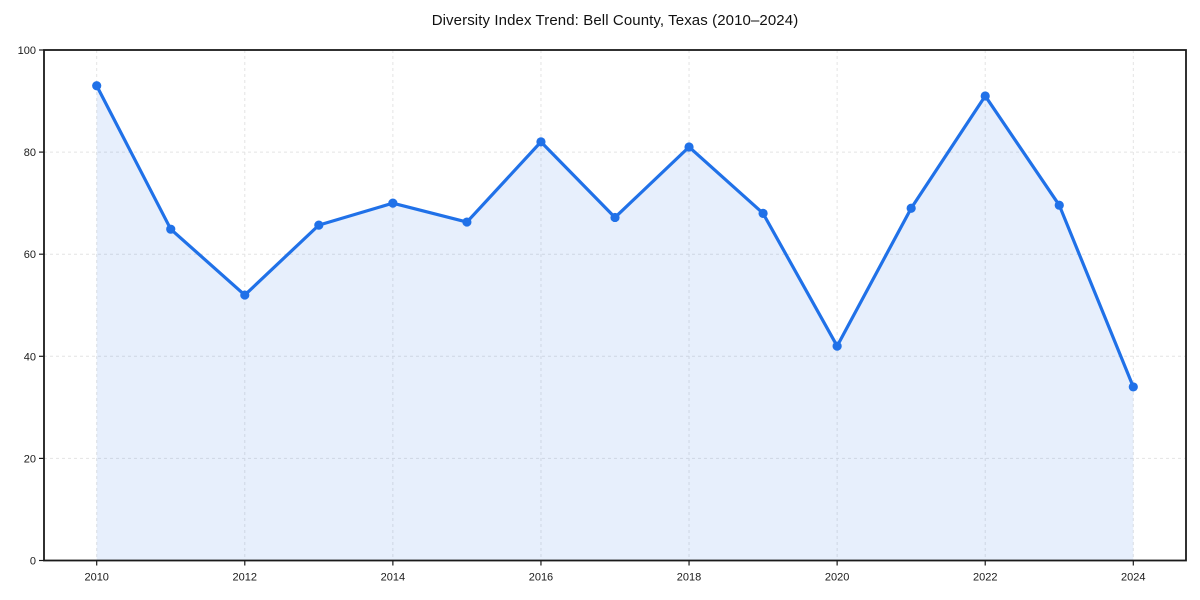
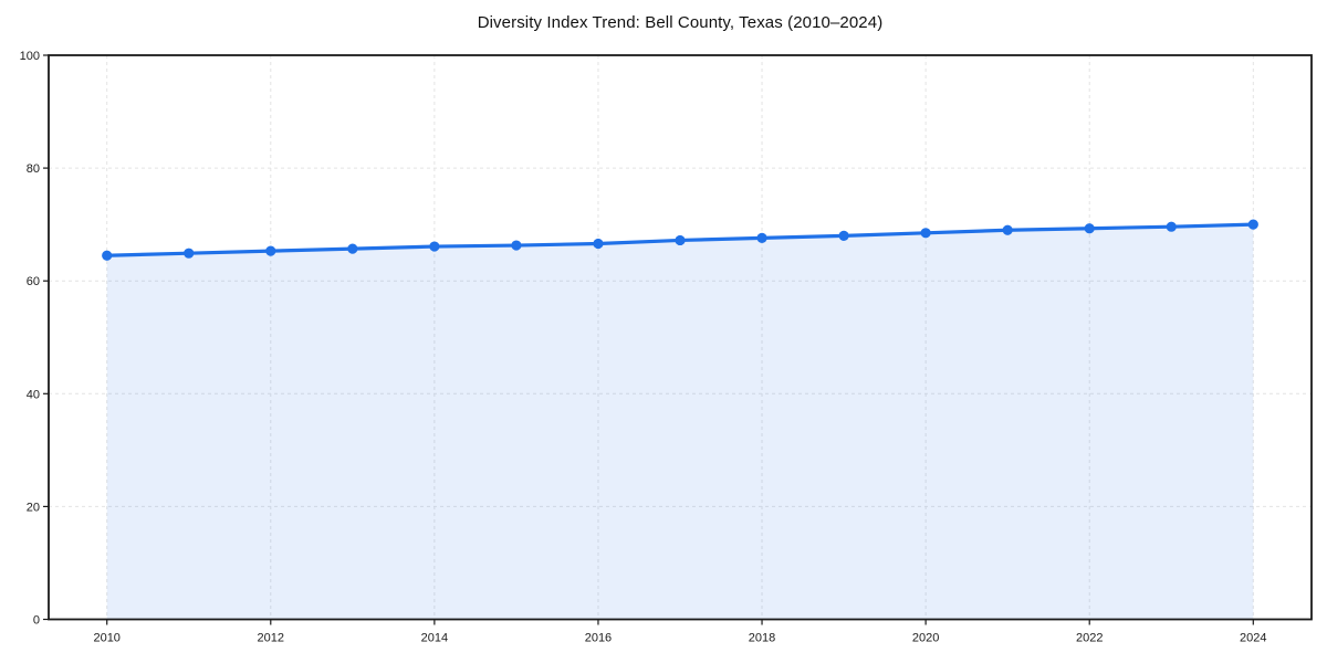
2010: 93 -> 64
2012: 52 -> 65
2014: 70 -> 66
2016: 82 -> 67
2018: 81 -> 68
2020: 42 -> 68
2022: 91 -> 69
2024: 34 -> 70
